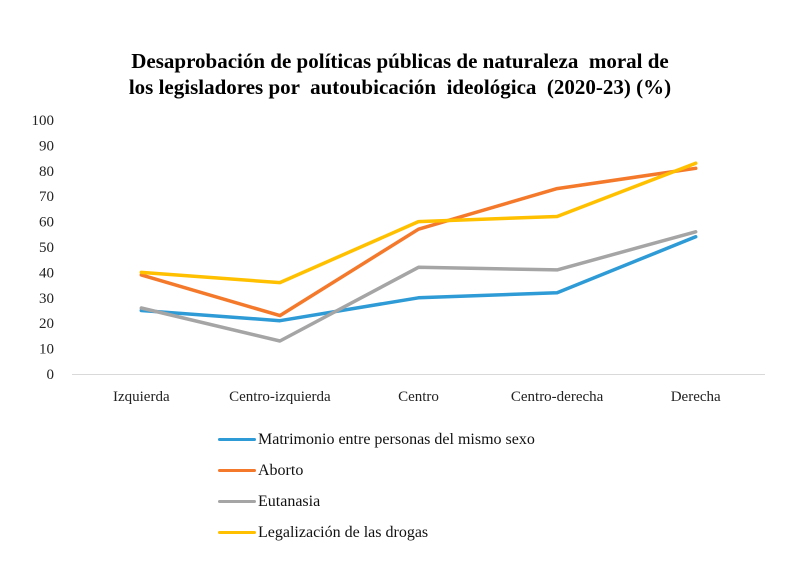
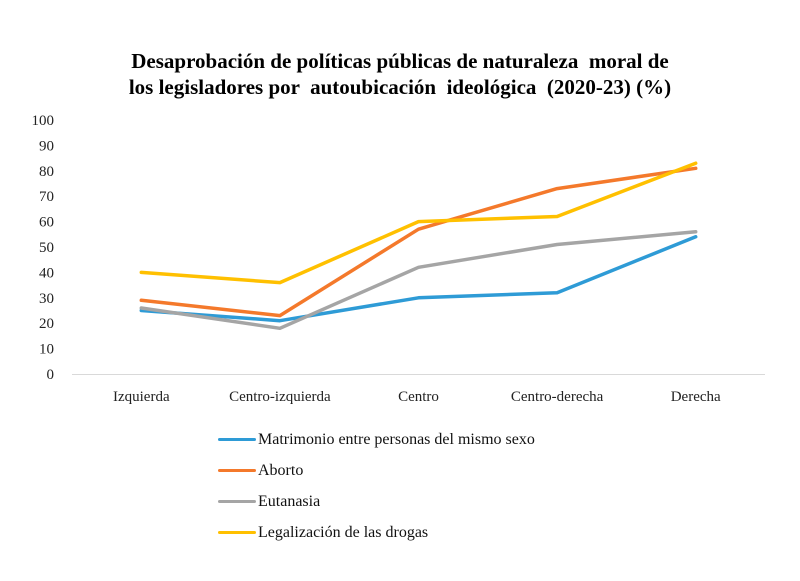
Aborto/Izquierda: 39 -> 29
Eutanasia/Centro-izquierda: 13 -> 18
Eutanasia/Centro-derecha: 41 -> 51
